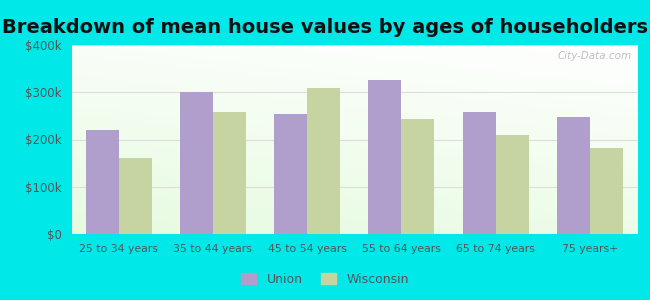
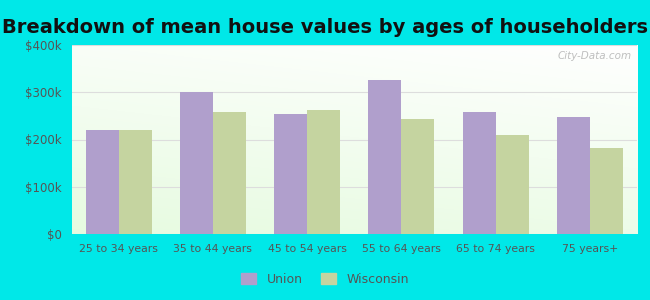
Wisconsin/25 to 34 years: $160k -> $220k
Wisconsin/45 to 54 years: $310k -> $262k
